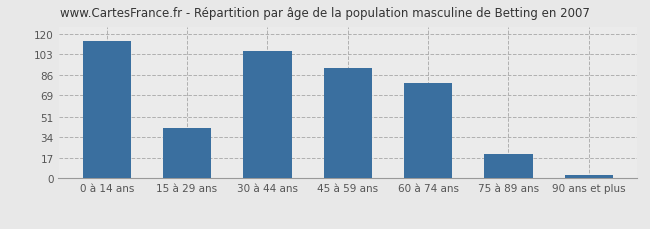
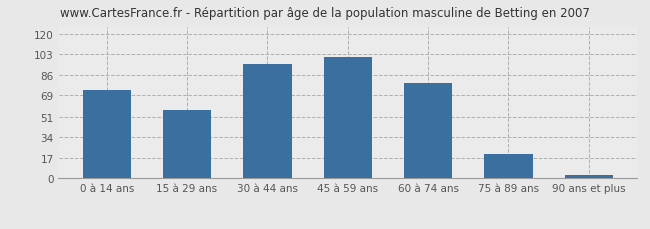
0 à 14 ans: 114 -> 73
15 à 29 ans: 42 -> 57
30 à 44 ans: 106 -> 95
45 à 59 ans: 92 -> 101
